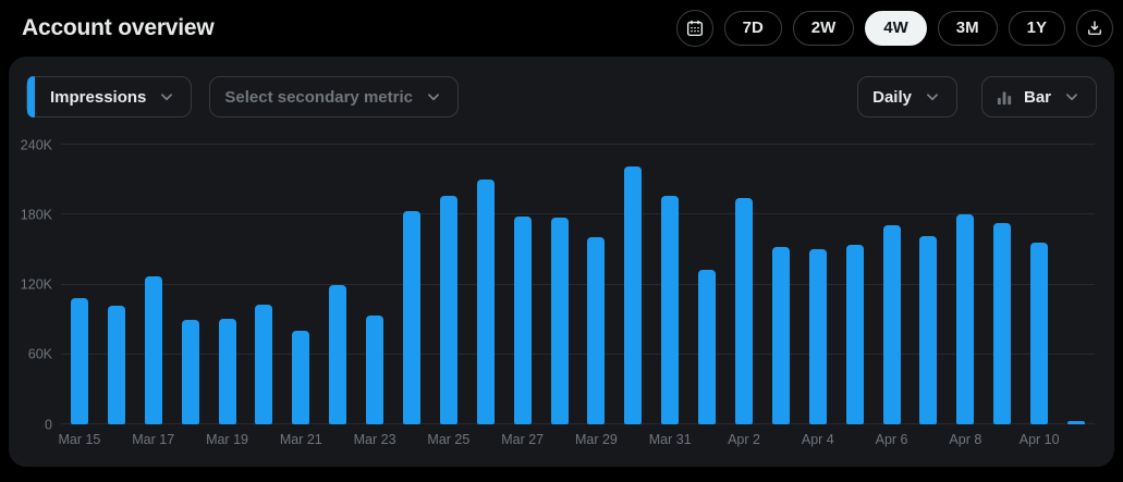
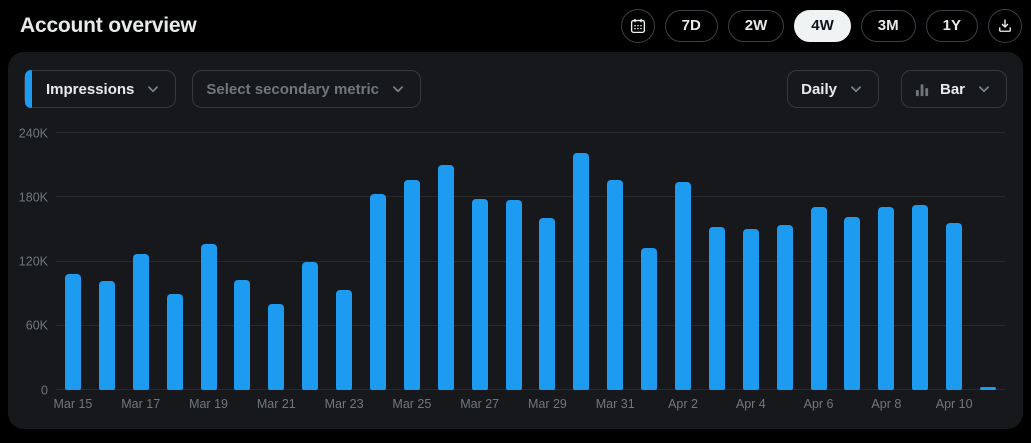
Mar 19: 91K -> 136K
Apr 8: 180K -> 171K
